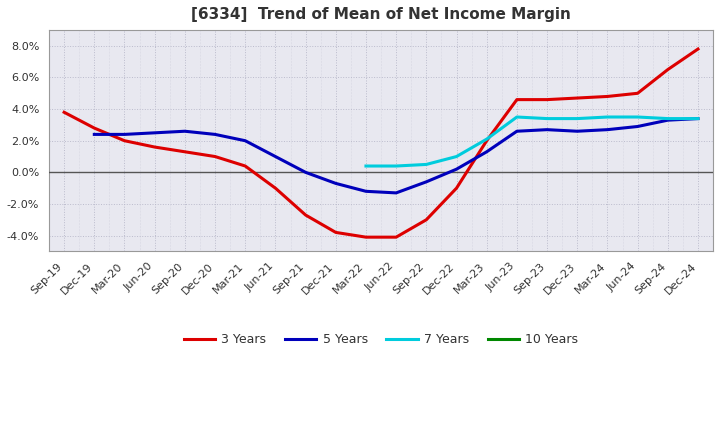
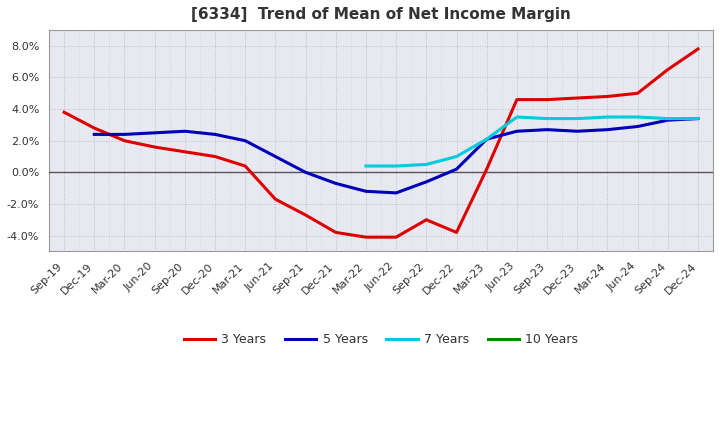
3 Years/Jun-21: -1.0% -> -1.7%
3 Years/Dec-22: -1.0% -> -3.8%
3 Years/Mar-23: 2.0% -> 0.2%
5 Years/Mar-23: 1.3% -> 2.1%
